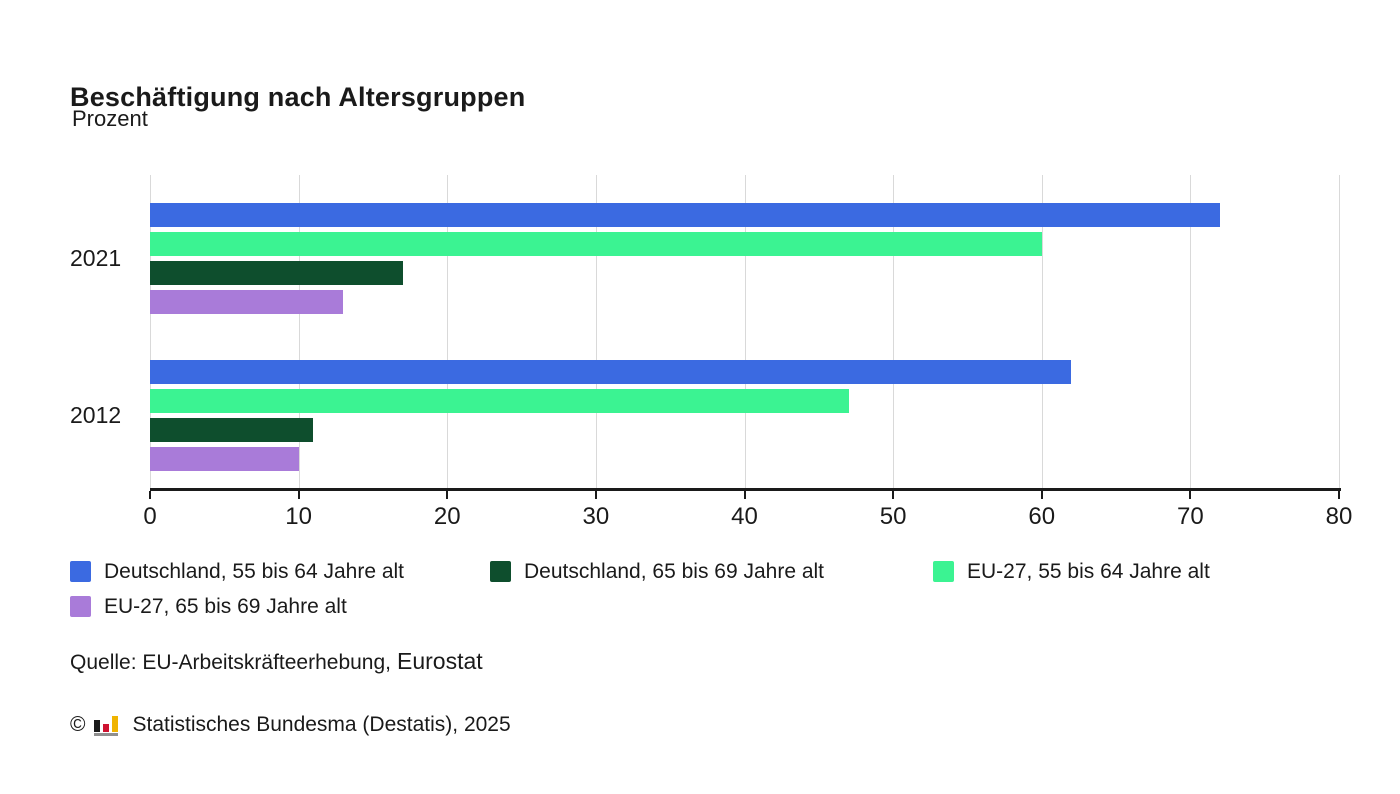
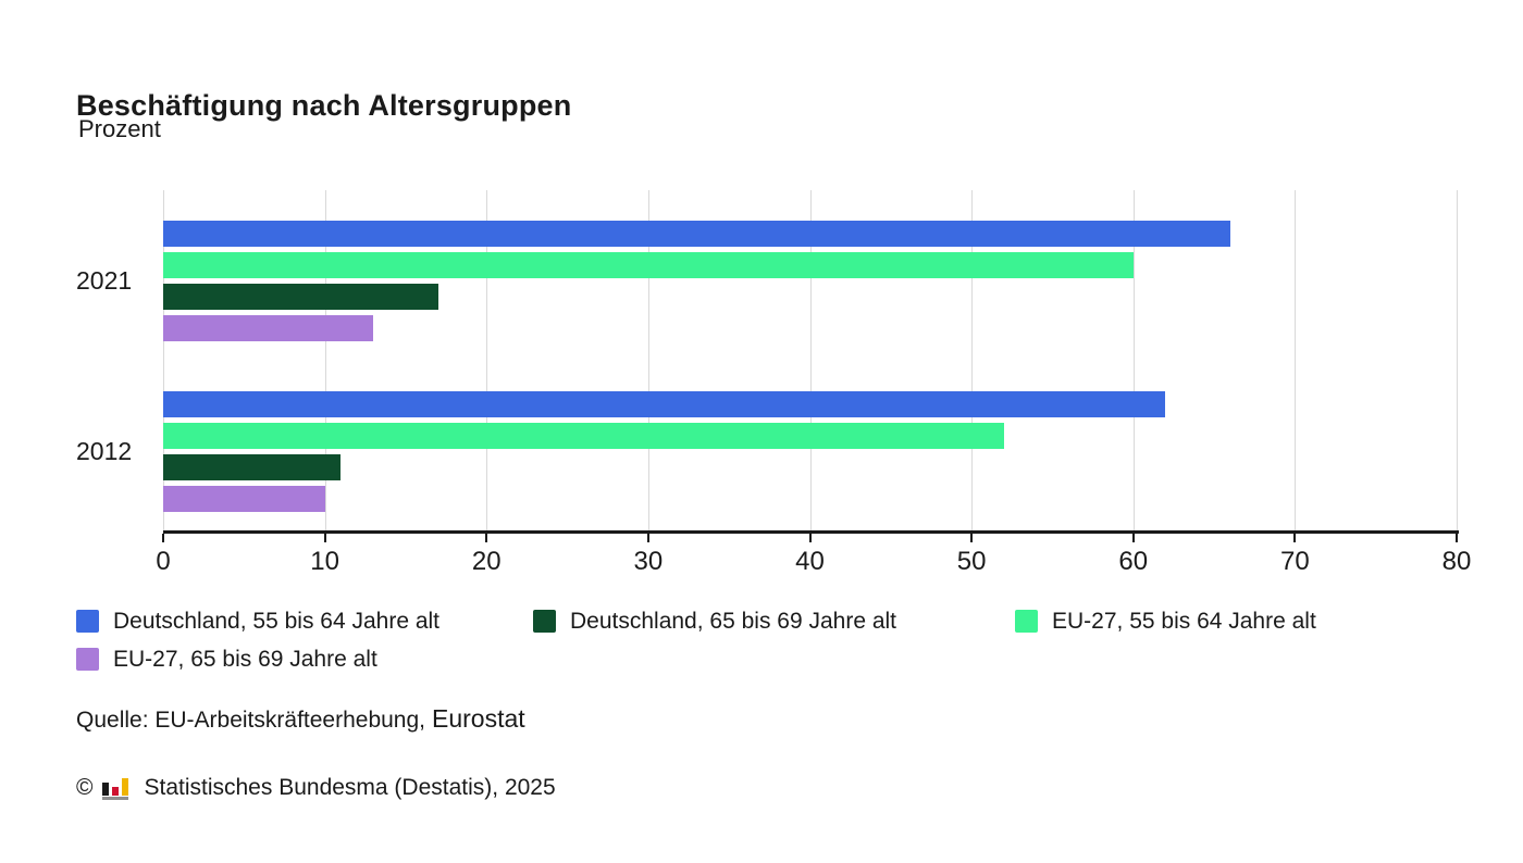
Deutschland, 55 bis 64 Jahre alt/2021: 72 -> 66
EU-27, 55 bis 64 Jahre alt/2012: 47 -> 52
